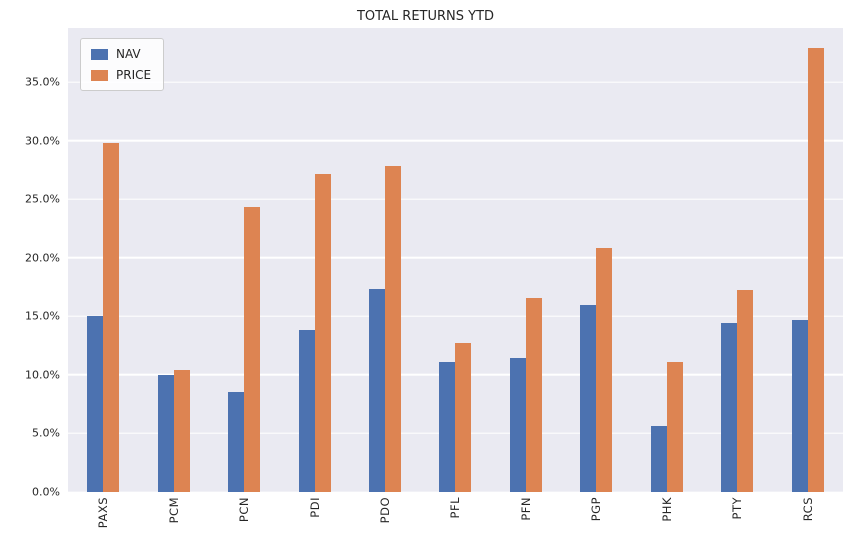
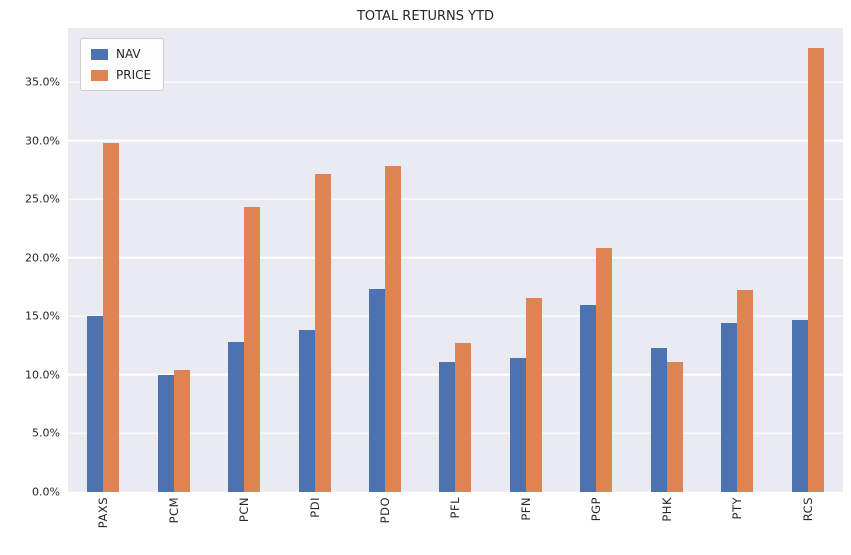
NAV/PCN: 8.5% -> 12.8%
NAV/PHK: 5.6% -> 12.3%
